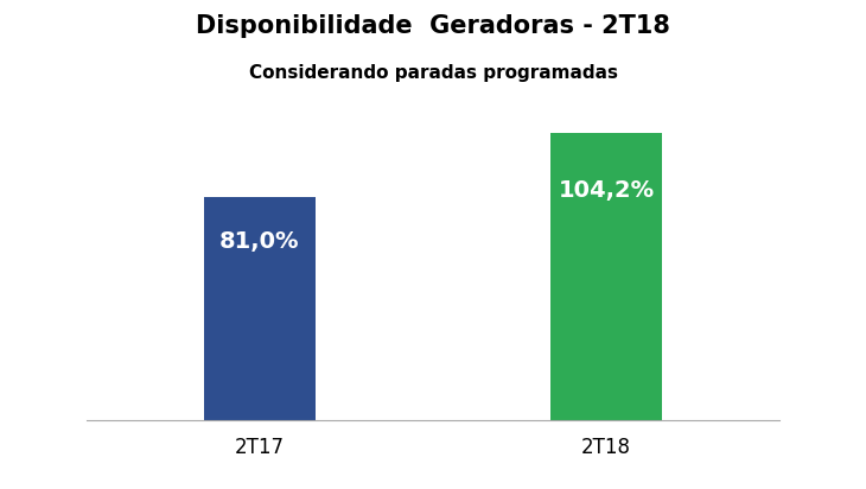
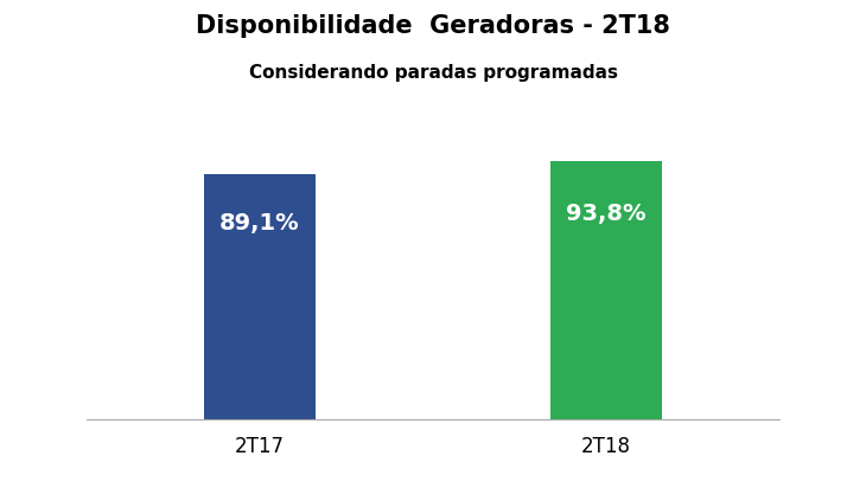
2T17: 81,0% -> 89,1%
2T18: 104,2% -> 93,8%
